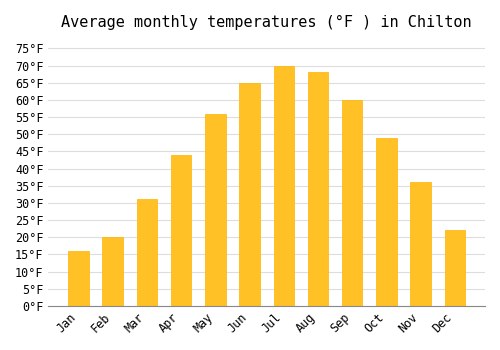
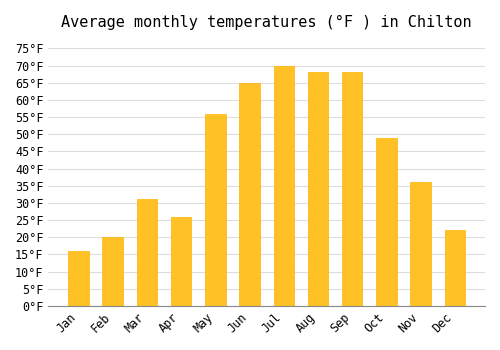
Apr: 44°F -> 26°F
Sep: 60°F -> 68°F
